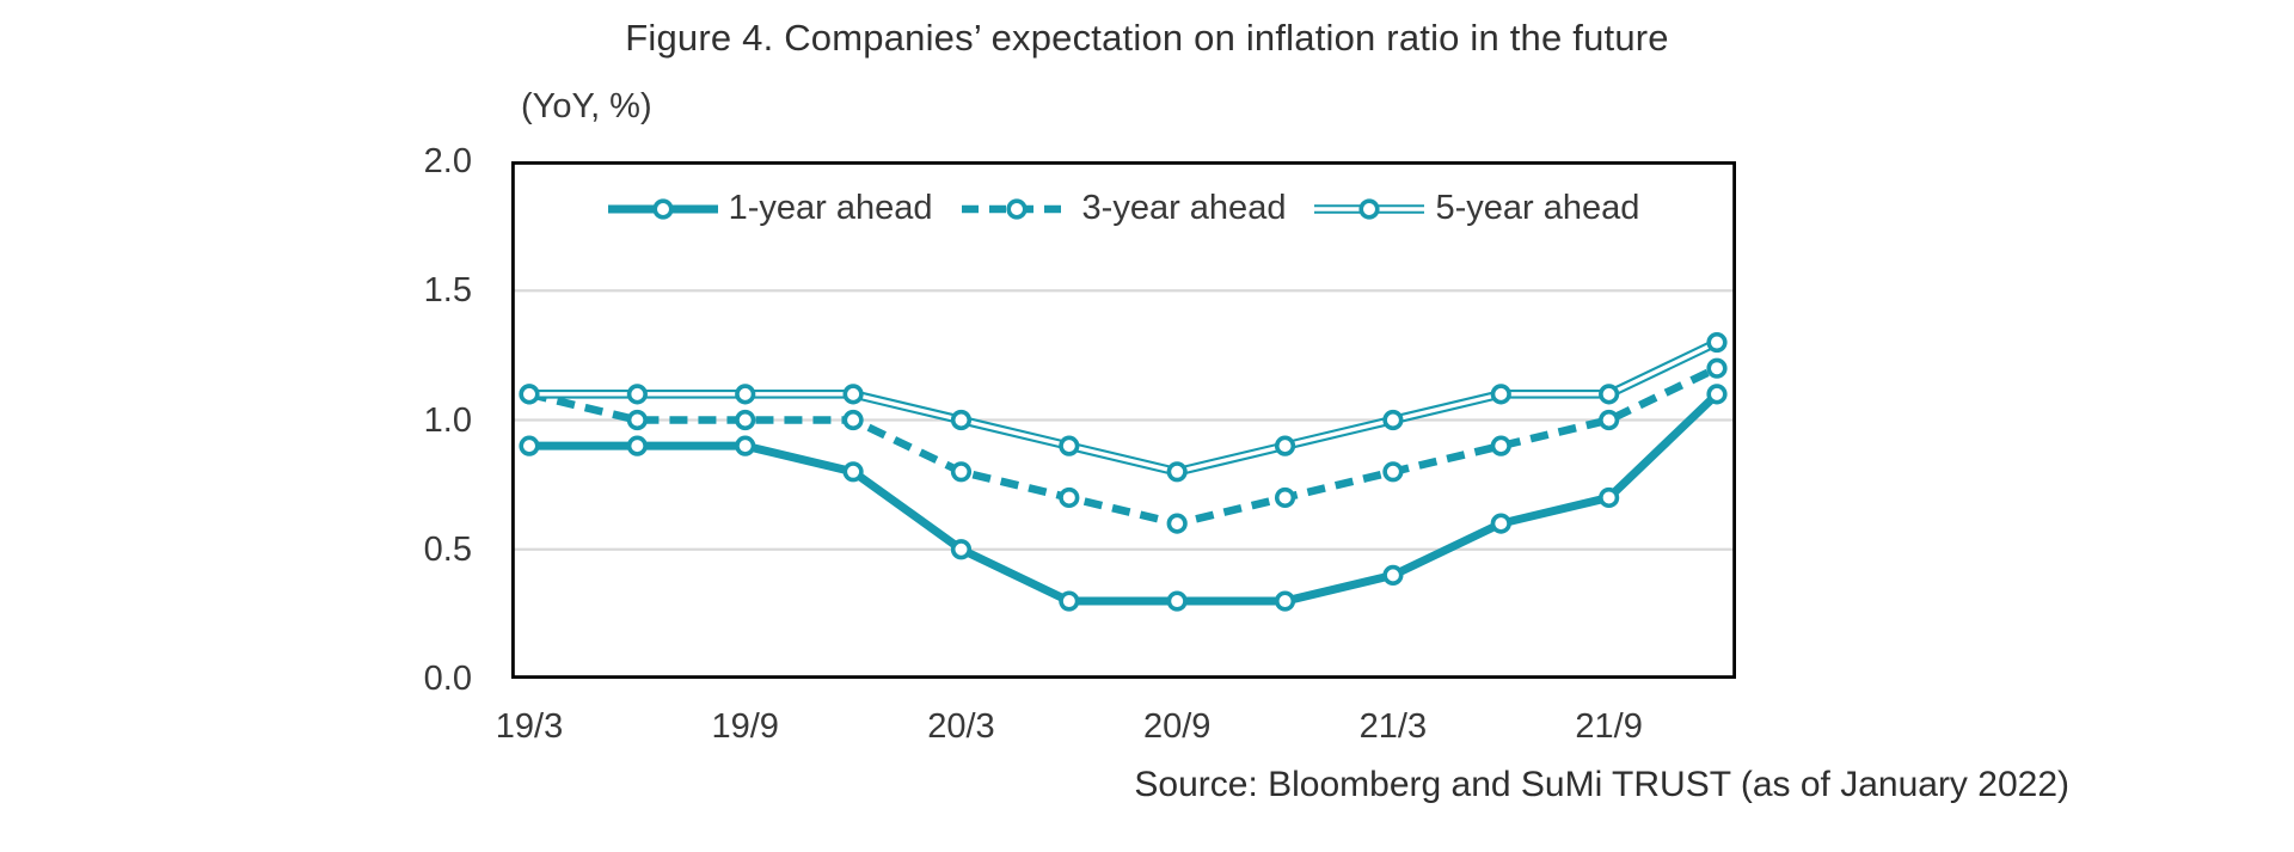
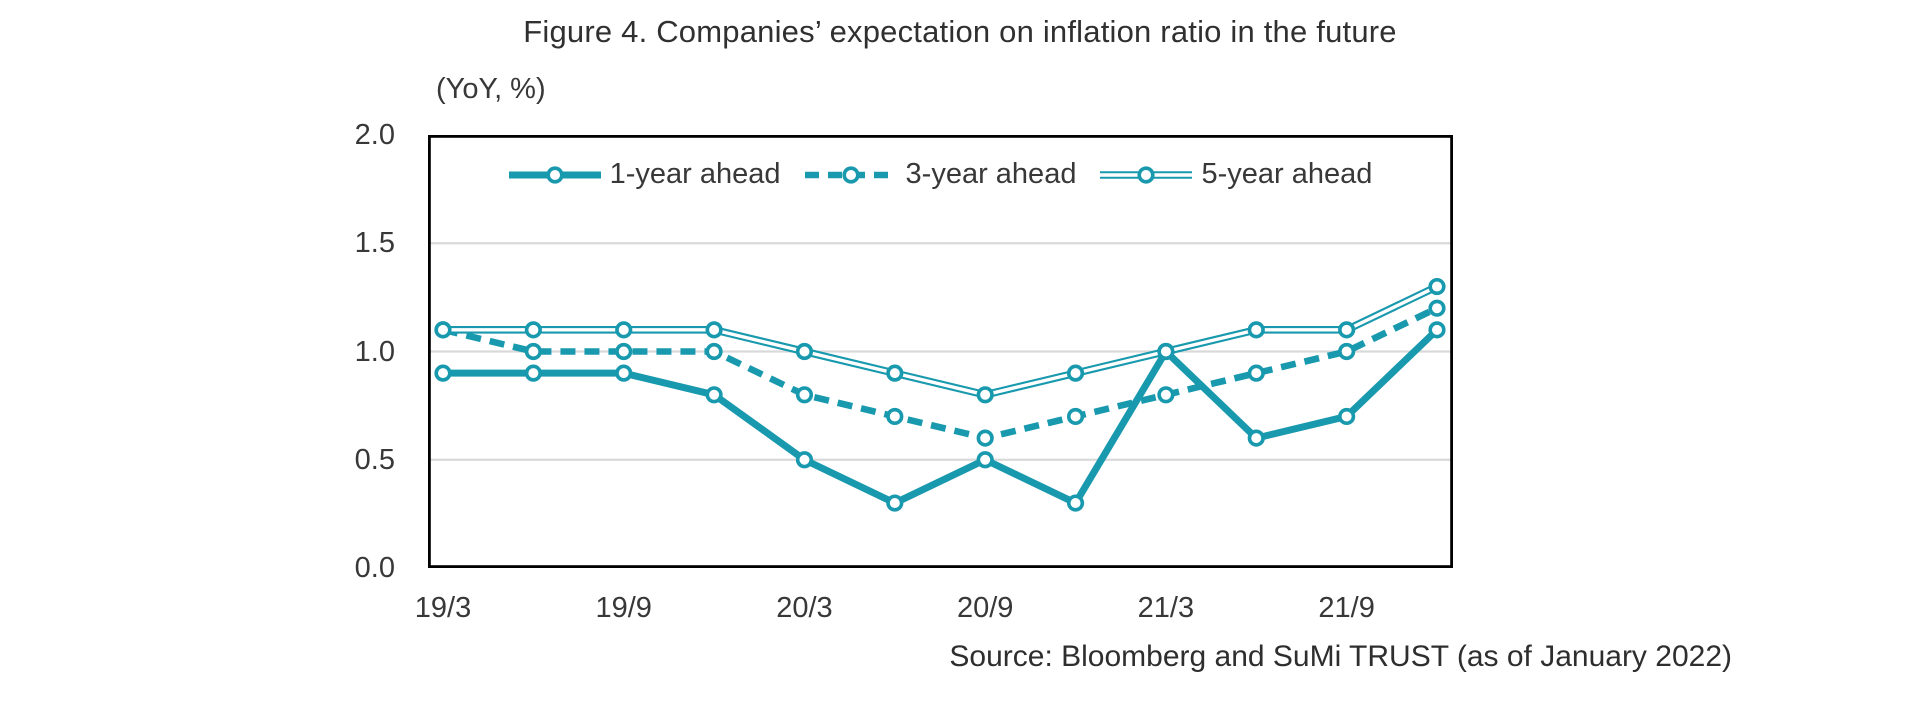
1-year ahead/20/9: 0.3 -> 0.5
1-year ahead/21/3: 0.4 -> 1.0
